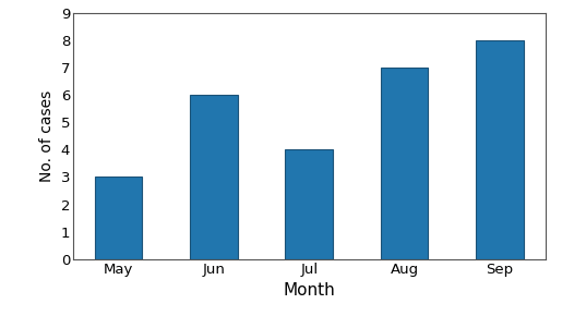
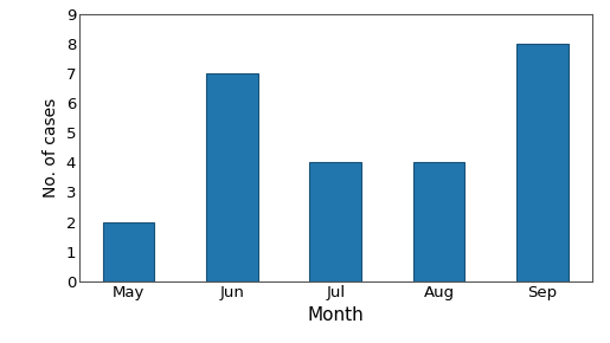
May: 3 -> 2
Jun: 6 -> 7
Aug: 7 -> 4
